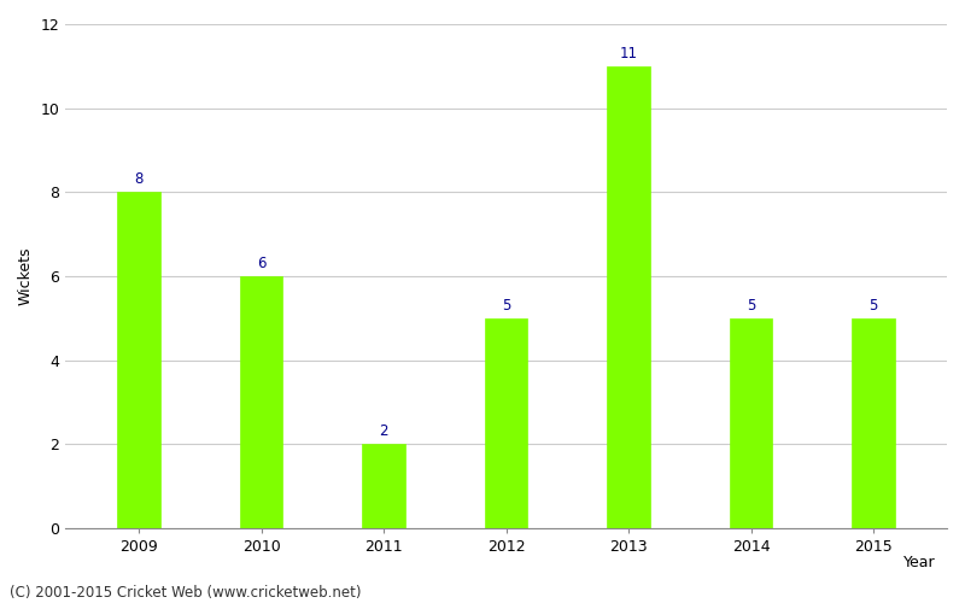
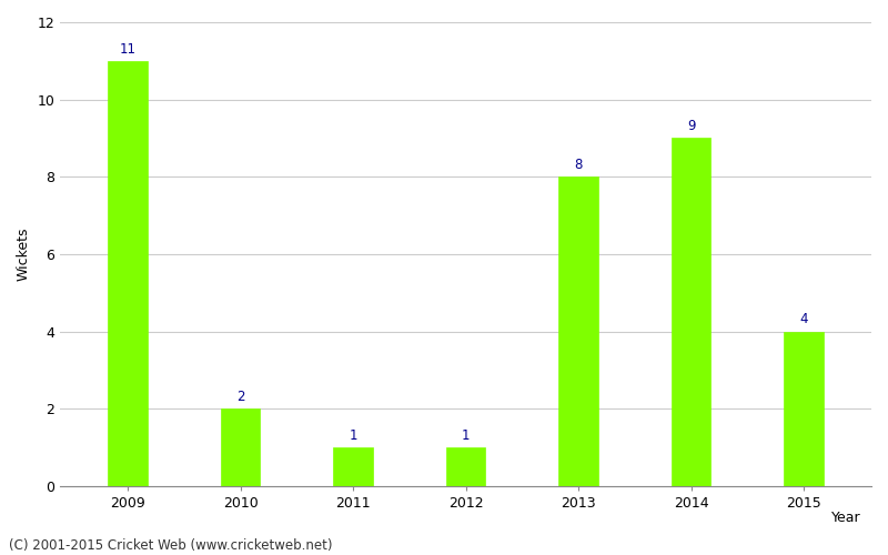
2009: 8 -> 11
2010: 6 -> 2
2011: 2 -> 1
2012: 5 -> 1
2013: 11 -> 8
2014: 5 -> 9
2015: 5 -> 4
